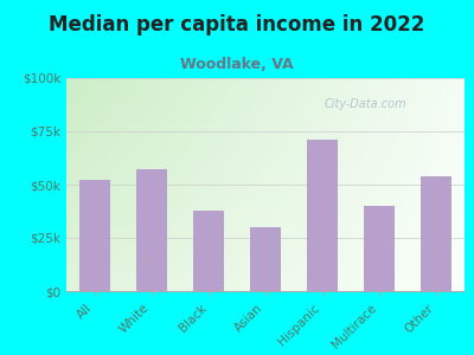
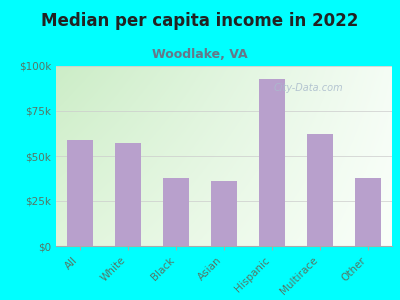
All: $52k -> $59k
Asian: $30k -> $36k
Hispanic: $71k -> $93k
Multirace: $40k -> $62k
Other: $54k -> $38k
